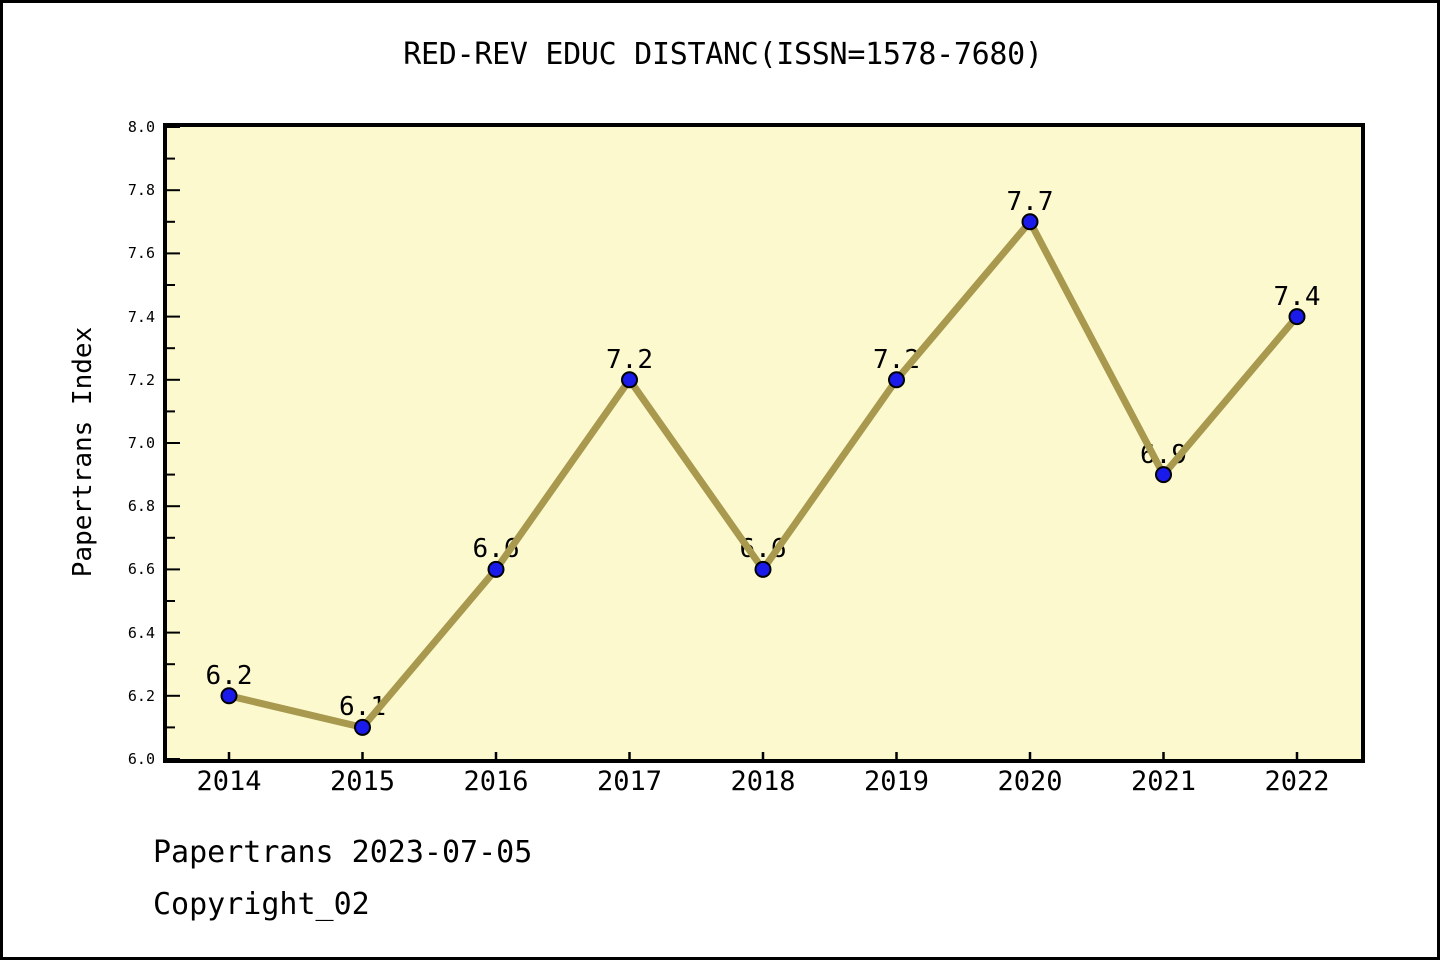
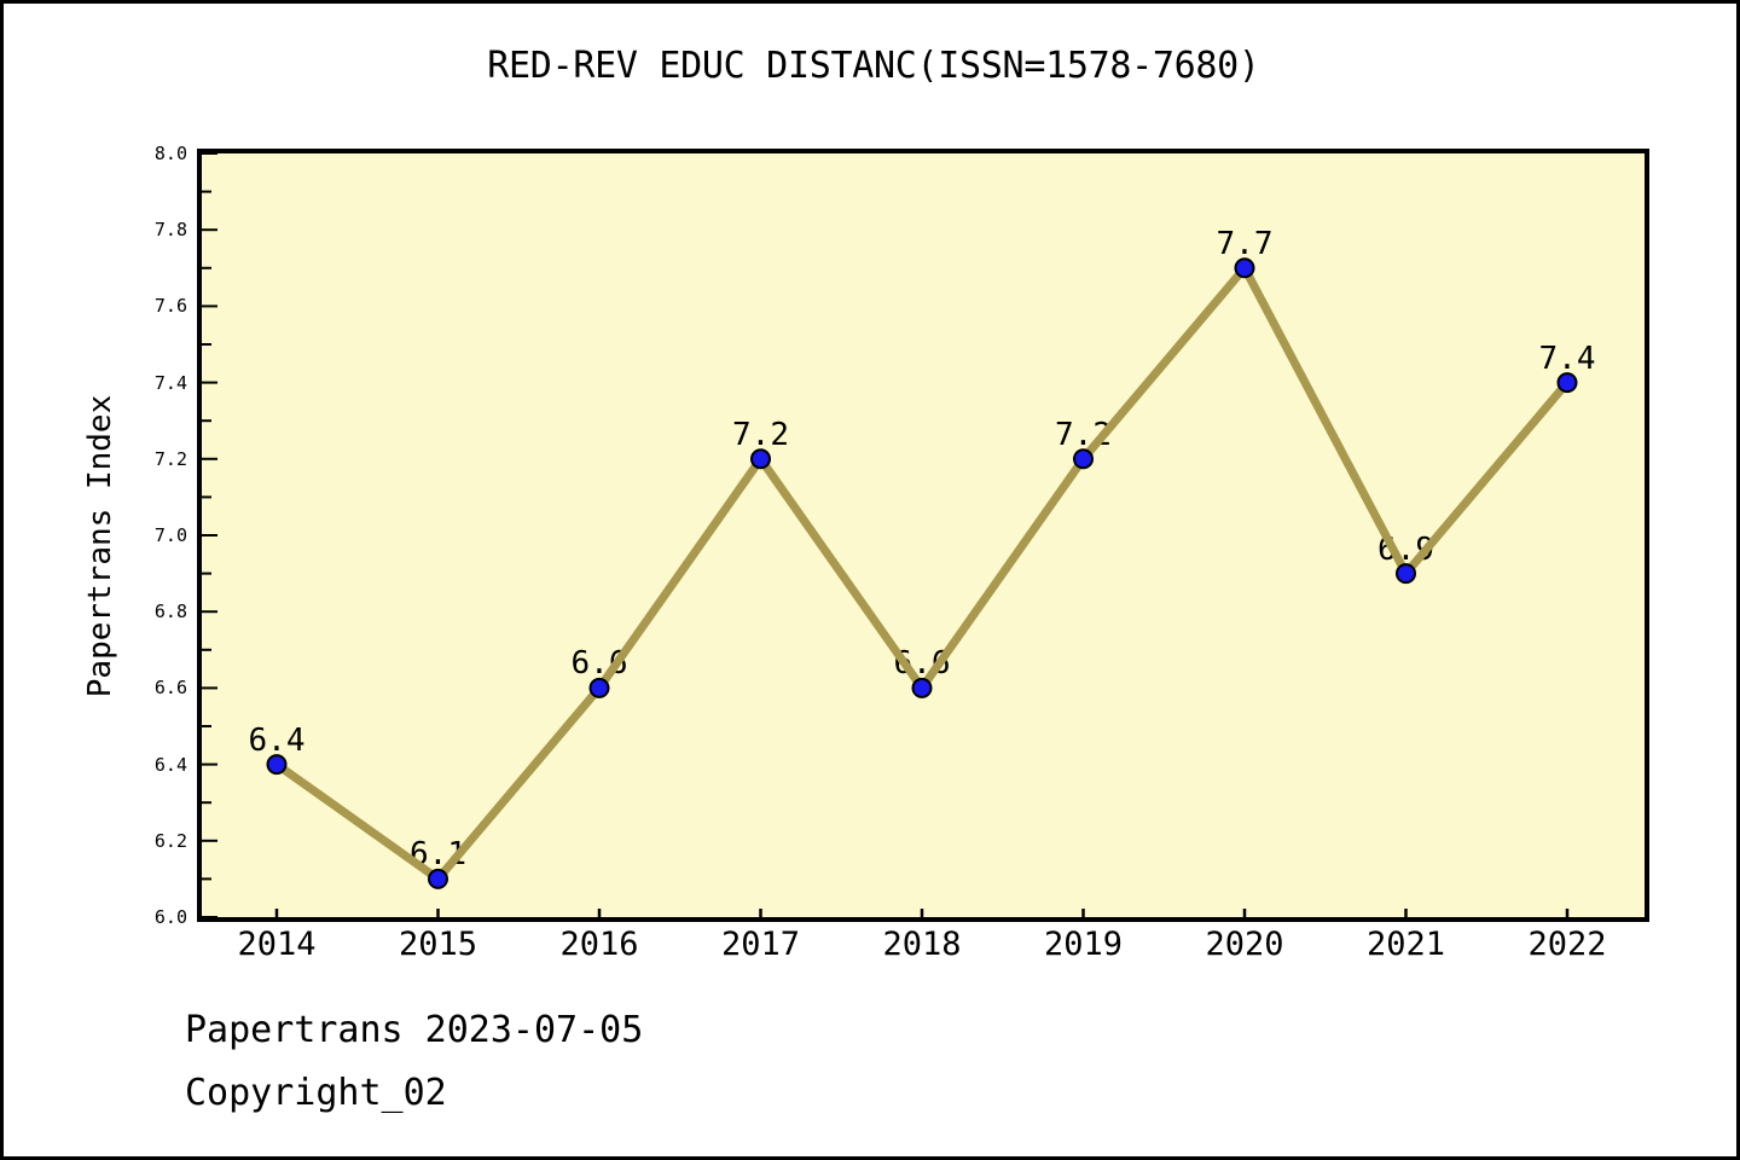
2014: 6.2 -> 6.4
